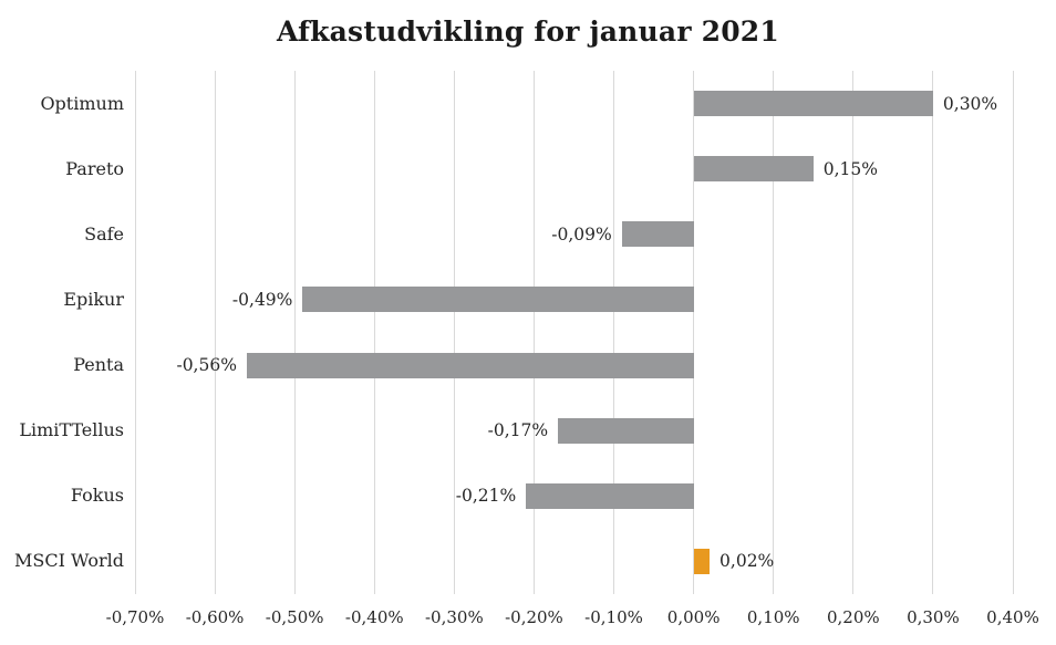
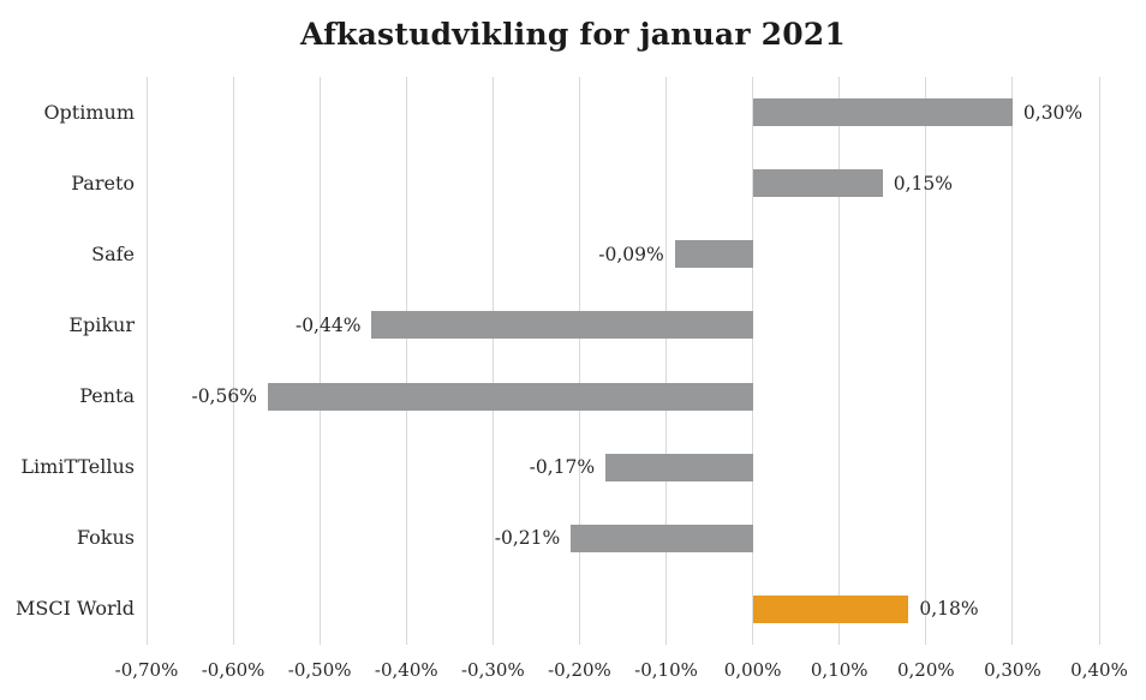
Epikur: -0,49% -> -0,44%
MSCI World: 0,02% -> 0,18%
